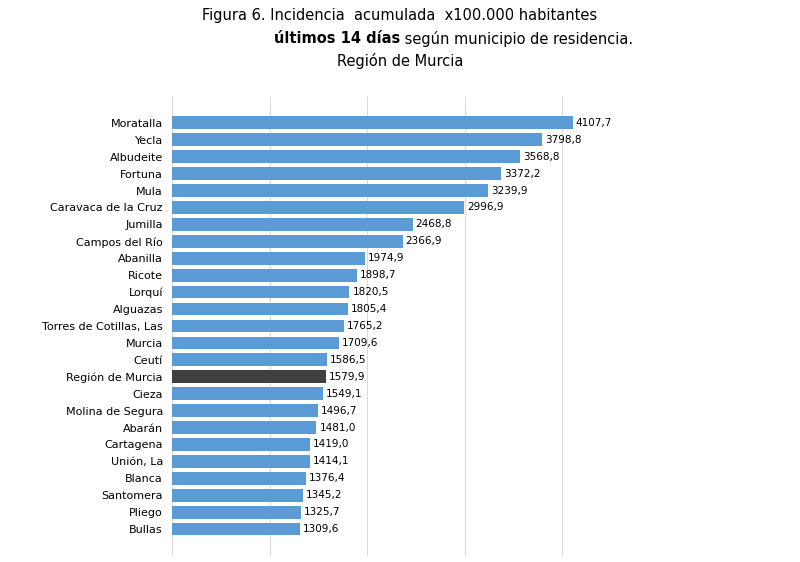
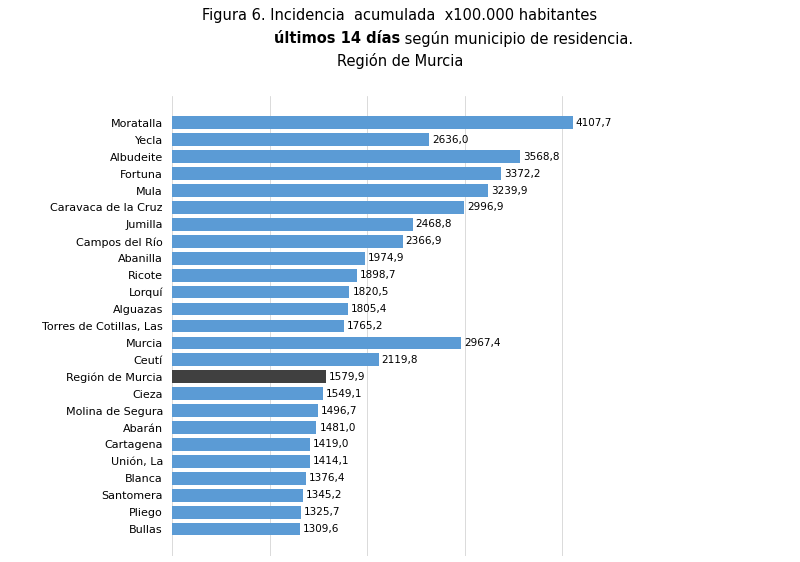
Yecla: 3798,8 -> 2636,0
Murcia: 1709,6 -> 2967,4
Ceutí: 1586,5 -> 2119,8
